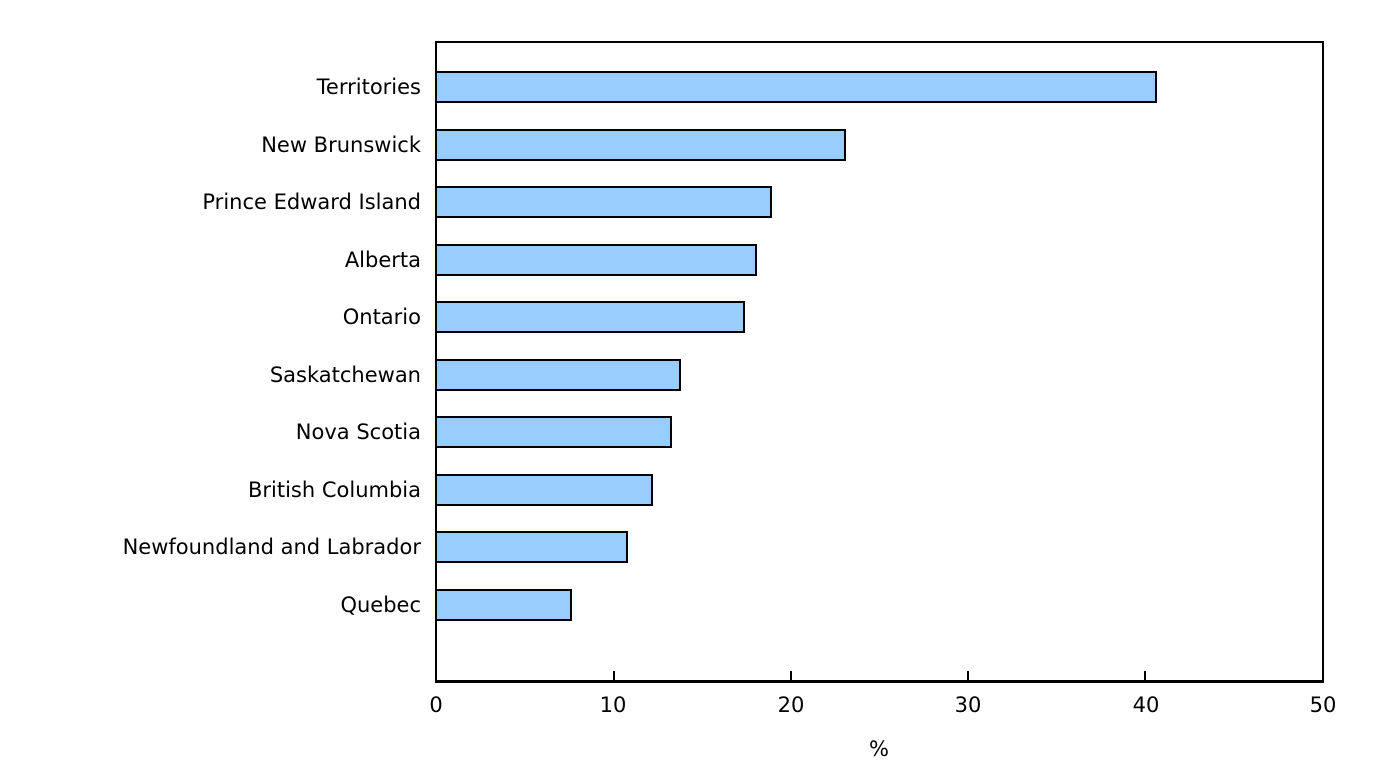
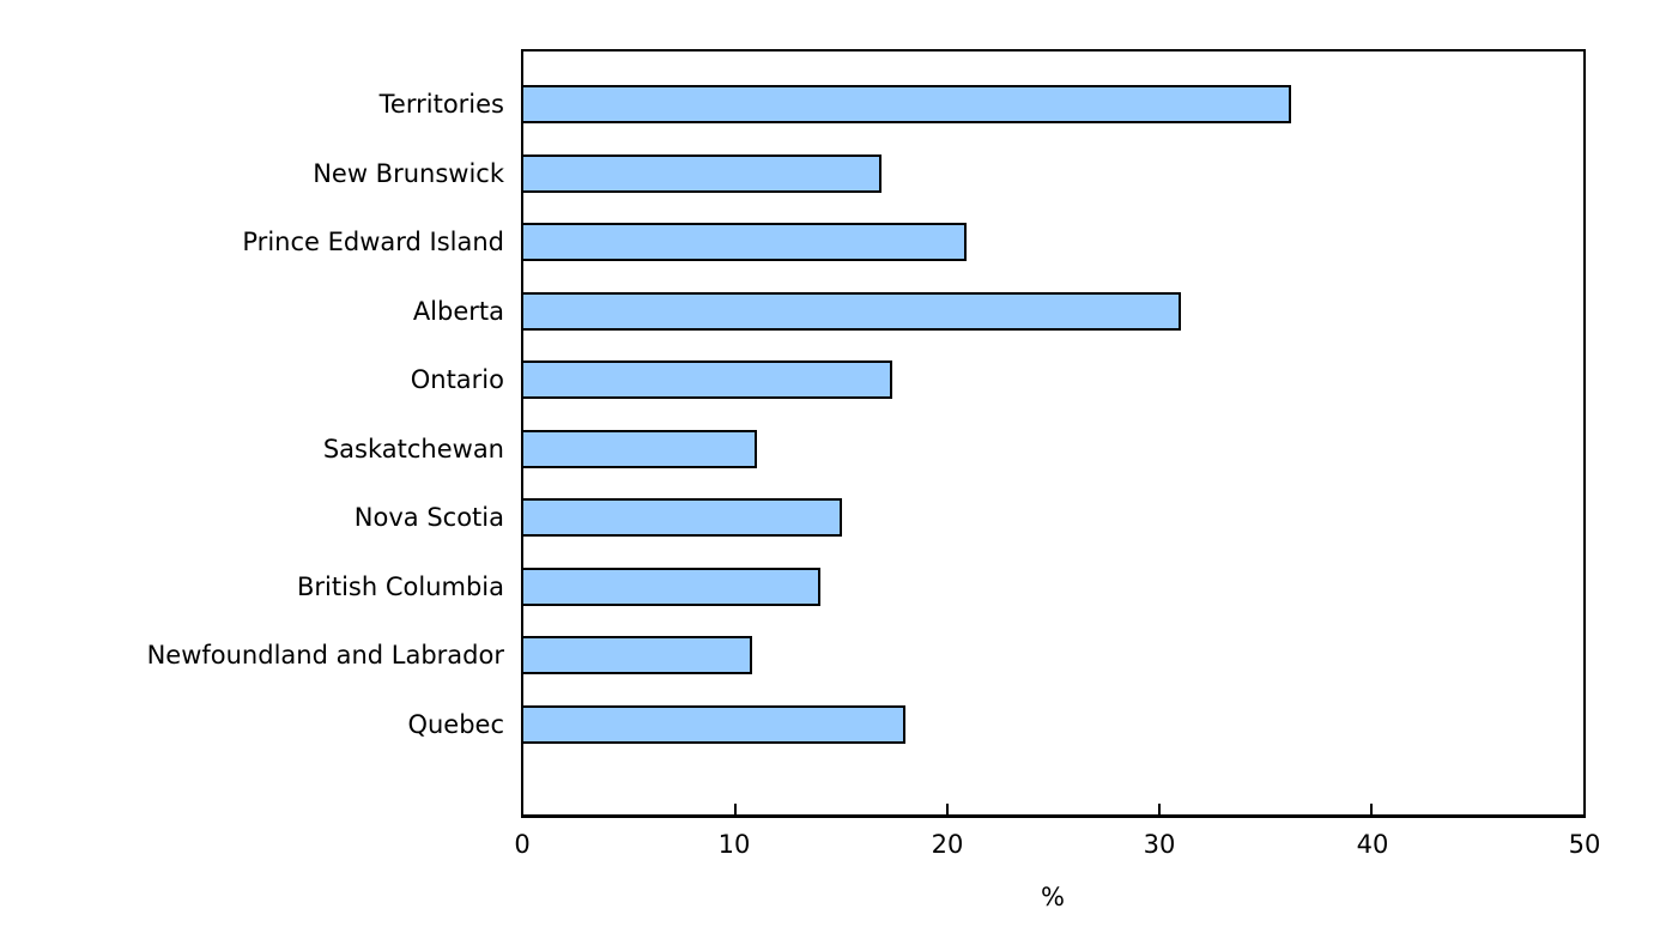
Territories: 40.7 -> 36.2
New Brunswick: 23.1 -> 16.9
Prince Edward Island: 18.9 -> 20.9
Alberta: 18.1 -> 31.0
Saskatchewan: 13.8 -> 11.0
Nova Scotia: 13.3 -> 15.0
British Columbia: 12.2 -> 14.0
Quebec: 7.6 -> 18.0
